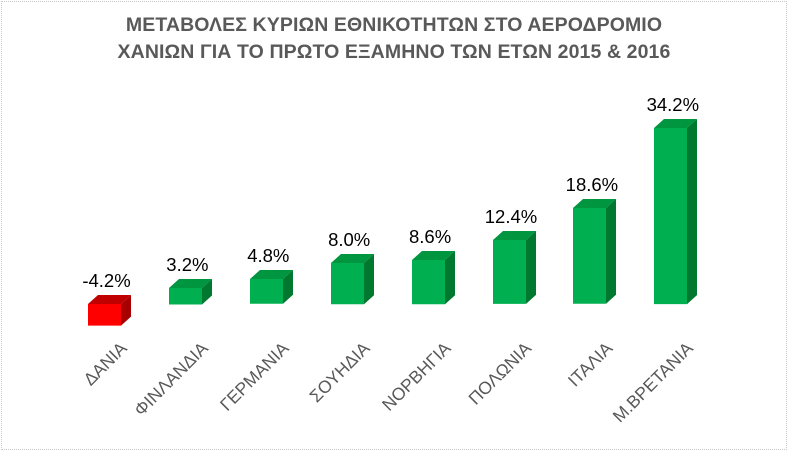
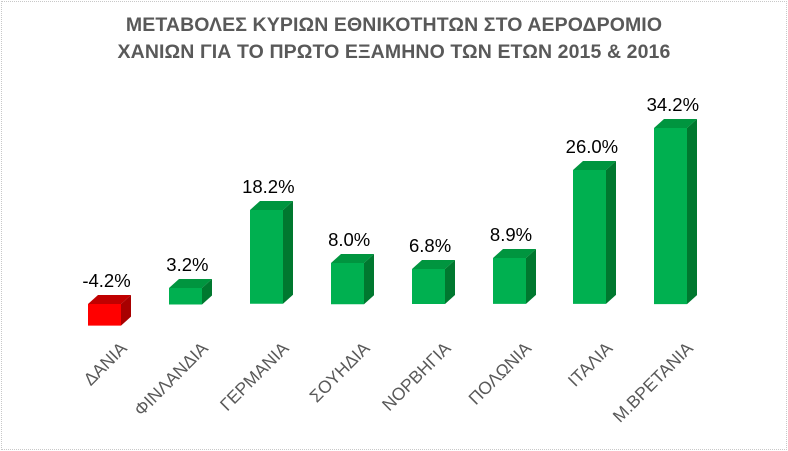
ΓΕΡΜΑΝΙΑ: 4.8% -> 18.2%
ΝΟΡΒΗΓΙΑ: 8.6% -> 6.8%
ΠΟΛΩΝΙΑ: 12.4% -> 8.9%
ΙΤΑΛΙΑ: 18.6% -> 26.0%
